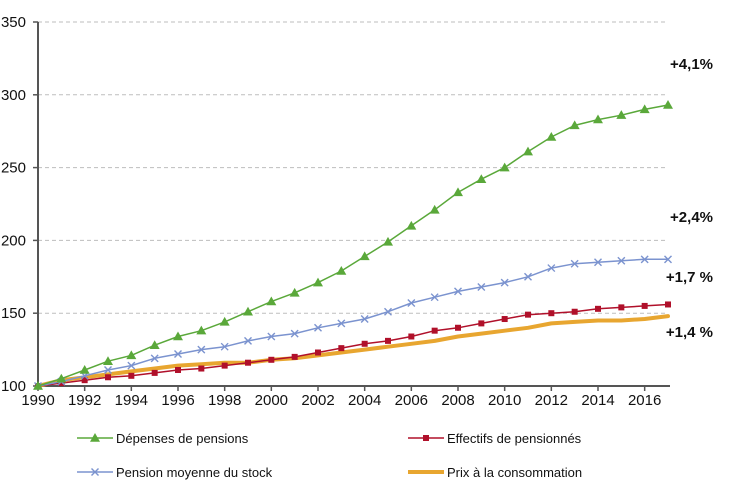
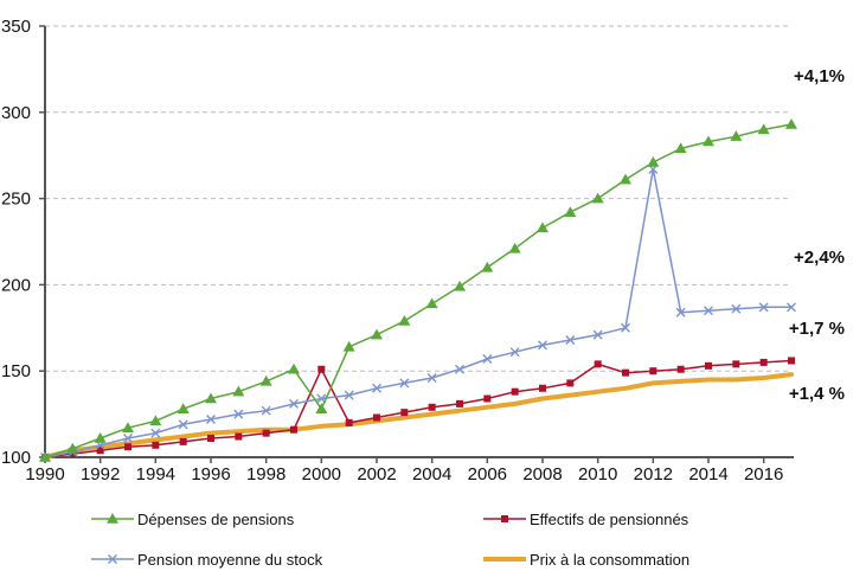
Dépenses de pensions/2000: 158 -> 128
Effectifs de pensionnés/2000: 118 -> 151
Effectifs de pensionnés/2010: 146 -> 154
Pension moyenne du stock/2012: 181 -> 267
